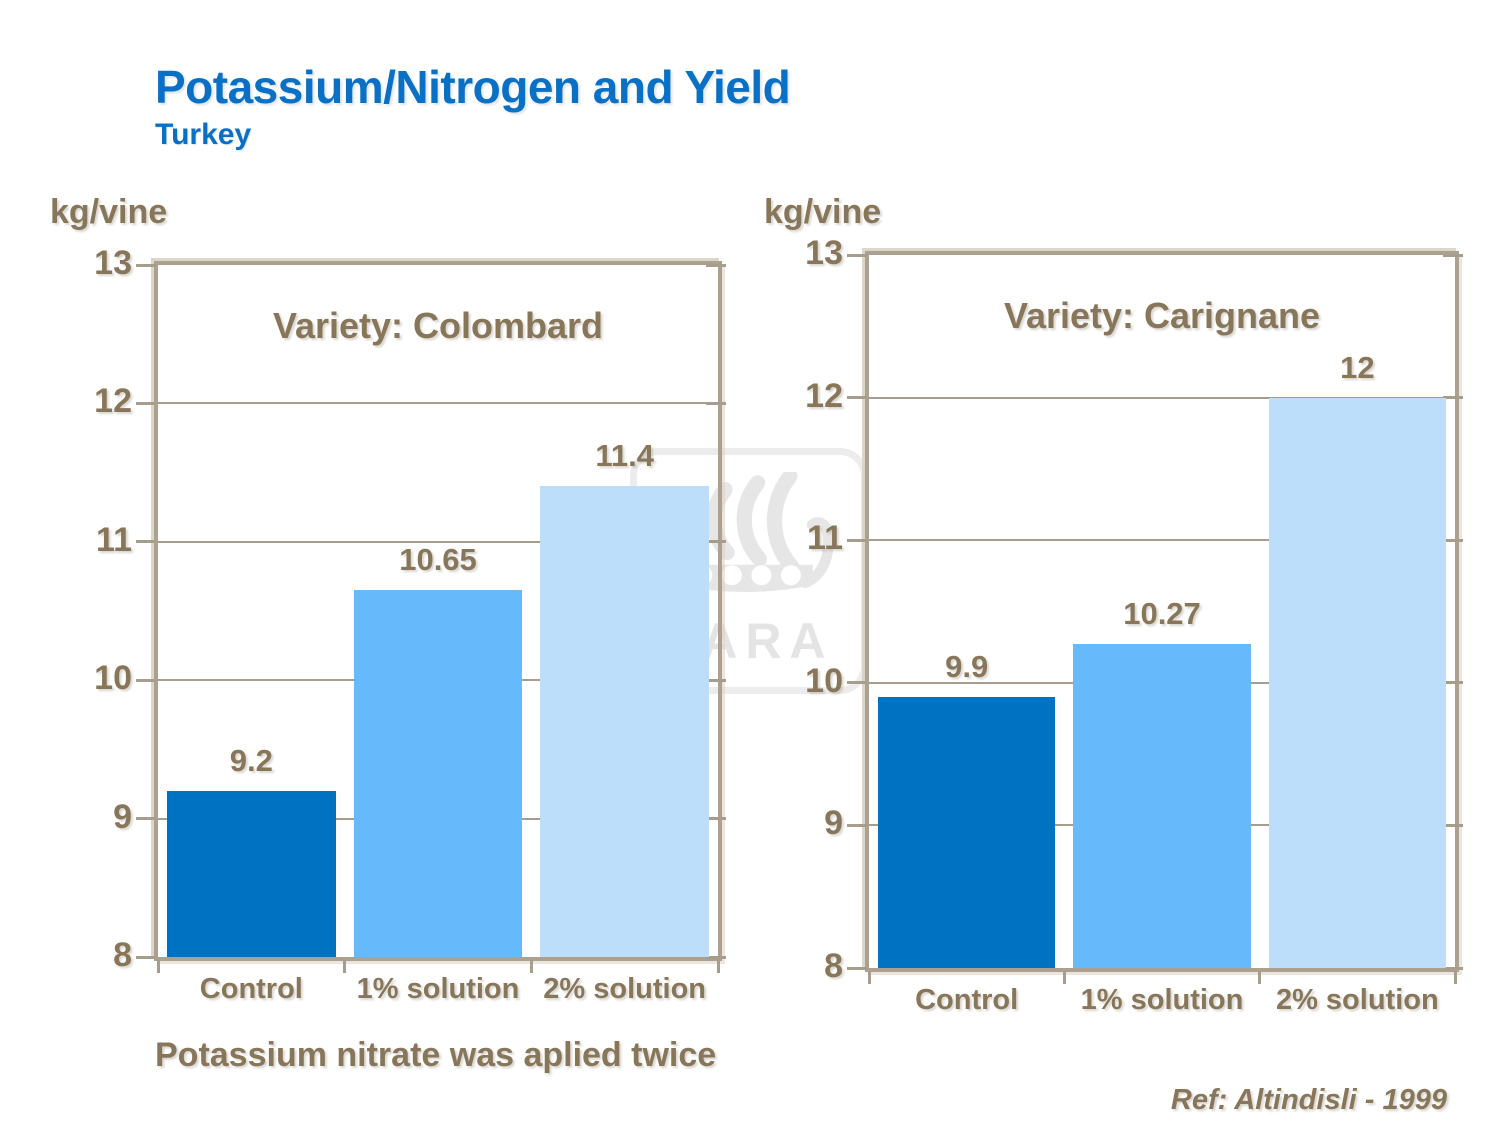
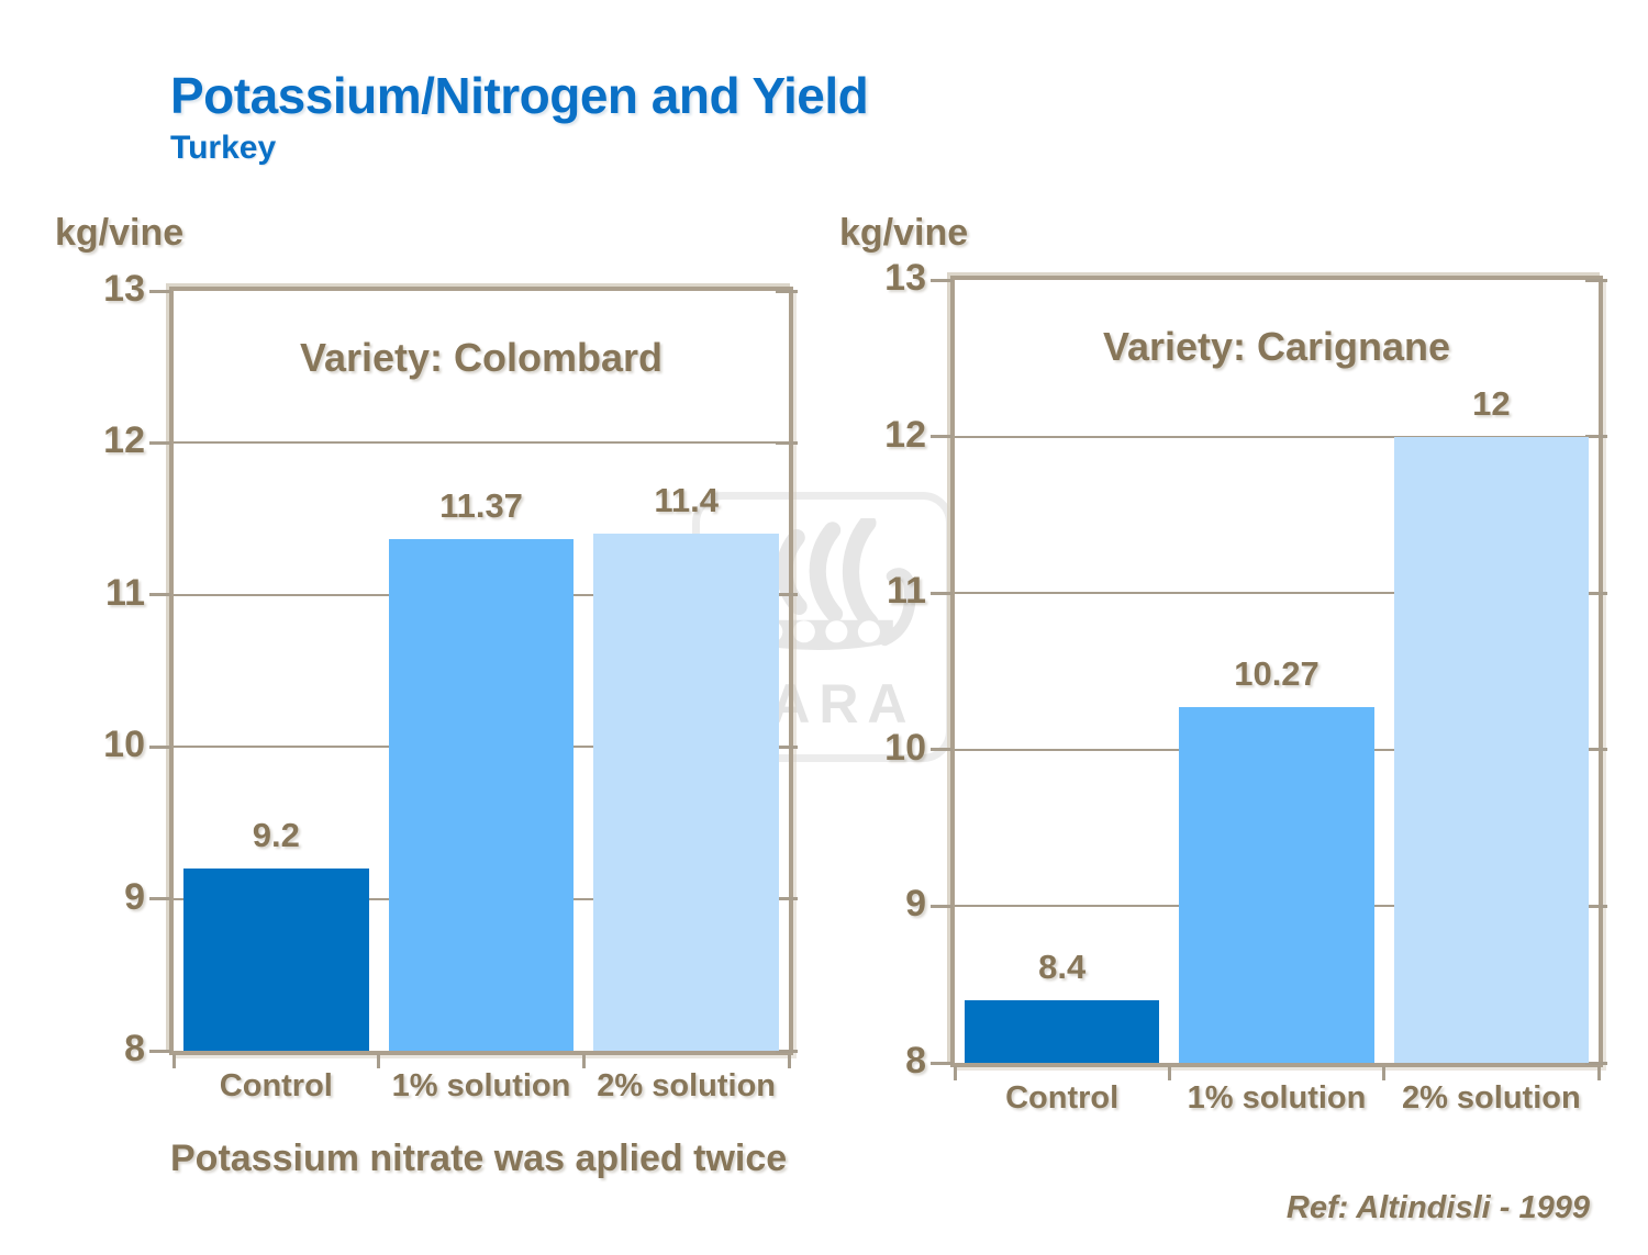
Variety: Colombard/1% solution: 10.65 -> 11.37
Variety: Carignane/Control: 9.9 -> 8.4
